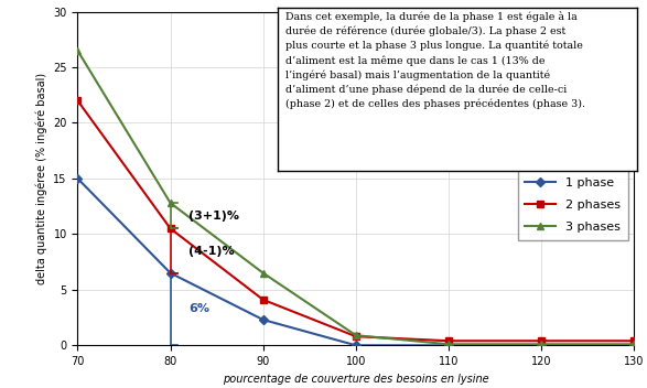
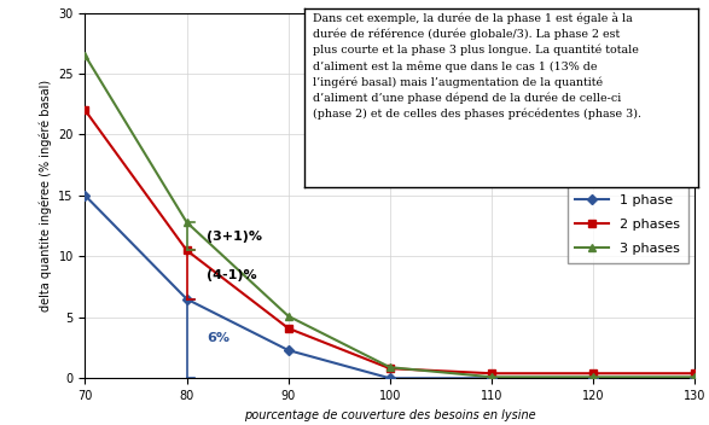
3 phases/90: 6.5 -> 5.1
